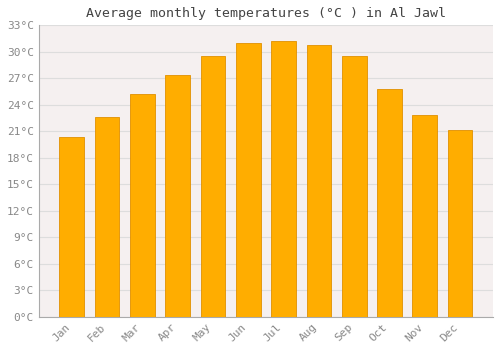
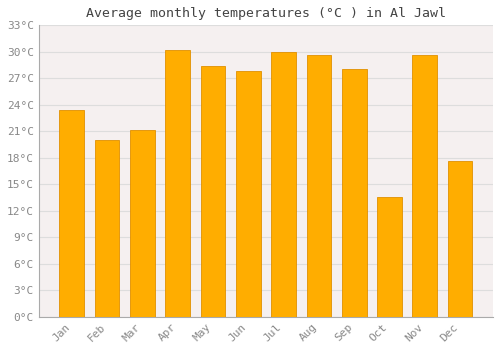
Jan: 20.3°C -> 23.4°C
Feb: 22.6°C -> 20.0°C
Mar: 25.2°C -> 21.2°C
Apr: 27.4°C -> 30.2°C
May: 29.5°C -> 28.4°C
Jun: 31.0°C -> 27.8°C
Jul: 31.2°C -> 30.0°C
Aug: 30.8°C -> 29.6°C
Sep: 29.5°C -> 28.0°C
Oct: 25.8°C -> 13.6°C
Nov: 22.8°C -> 29.6°C
Dec: 21.2°C -> 17.6°C
